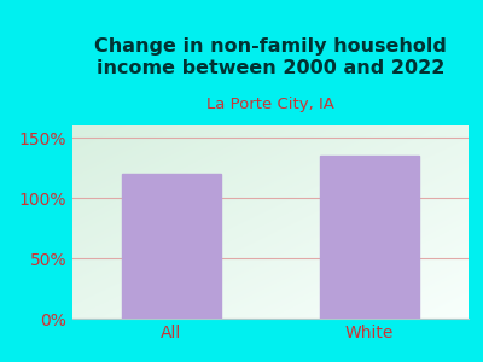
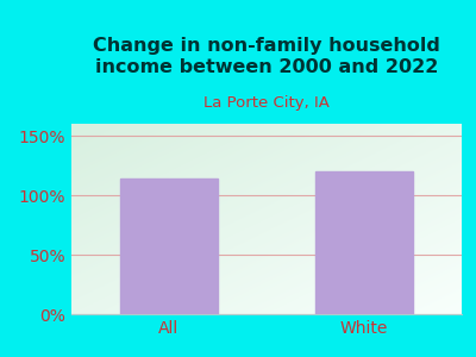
All: 120% -> 114%
White: 135% -> 120%
